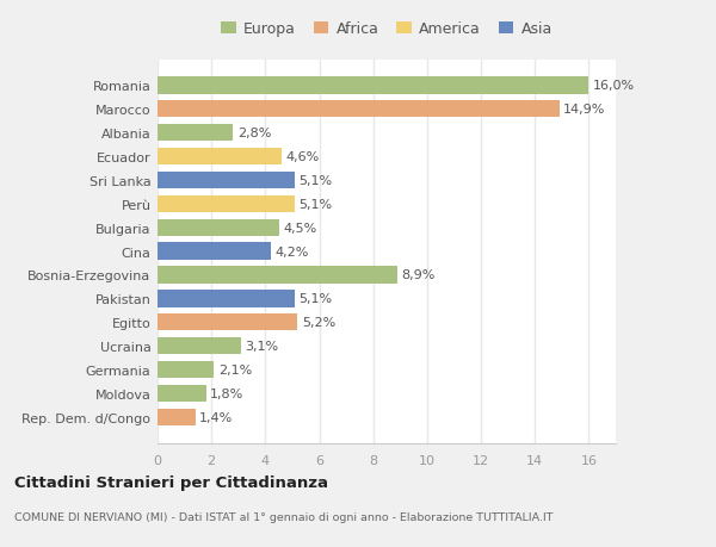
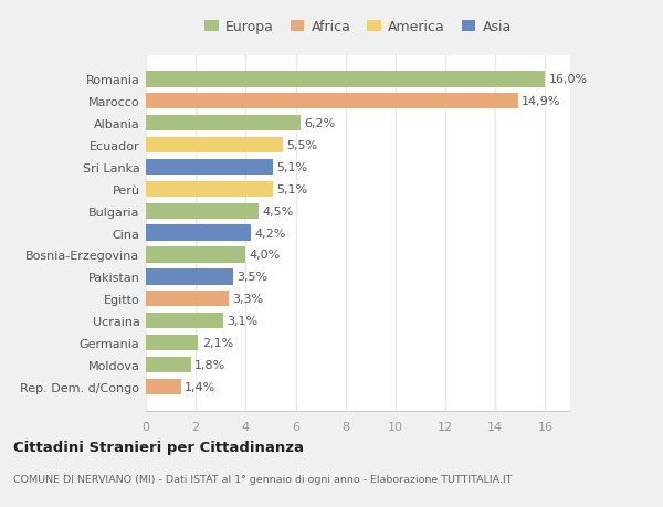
Albania: 2,8% -> 6,2%
Ecuador: 4,6% -> 5,5%
Bosnia-Erzegovina: 8,9% -> 4,0%
Pakistan: 5,1% -> 3,5%
Egitto: 5,2% -> 3,3%
